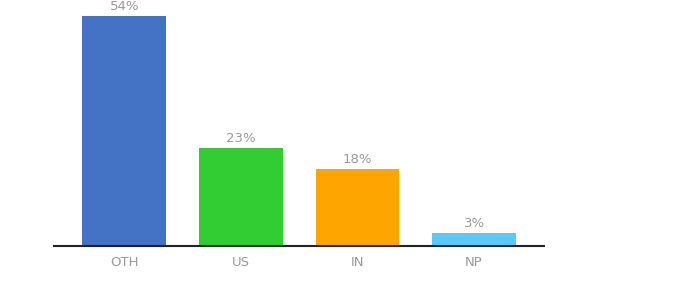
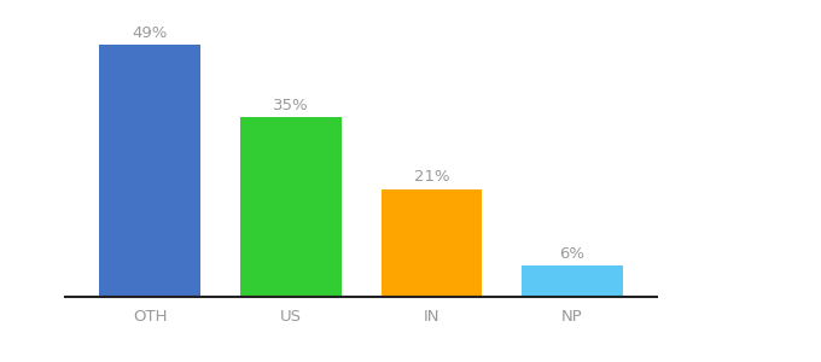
OTH: 54% -> 49%
US: 23% -> 35%
IN: 18% -> 21%
NP: 3% -> 6%
